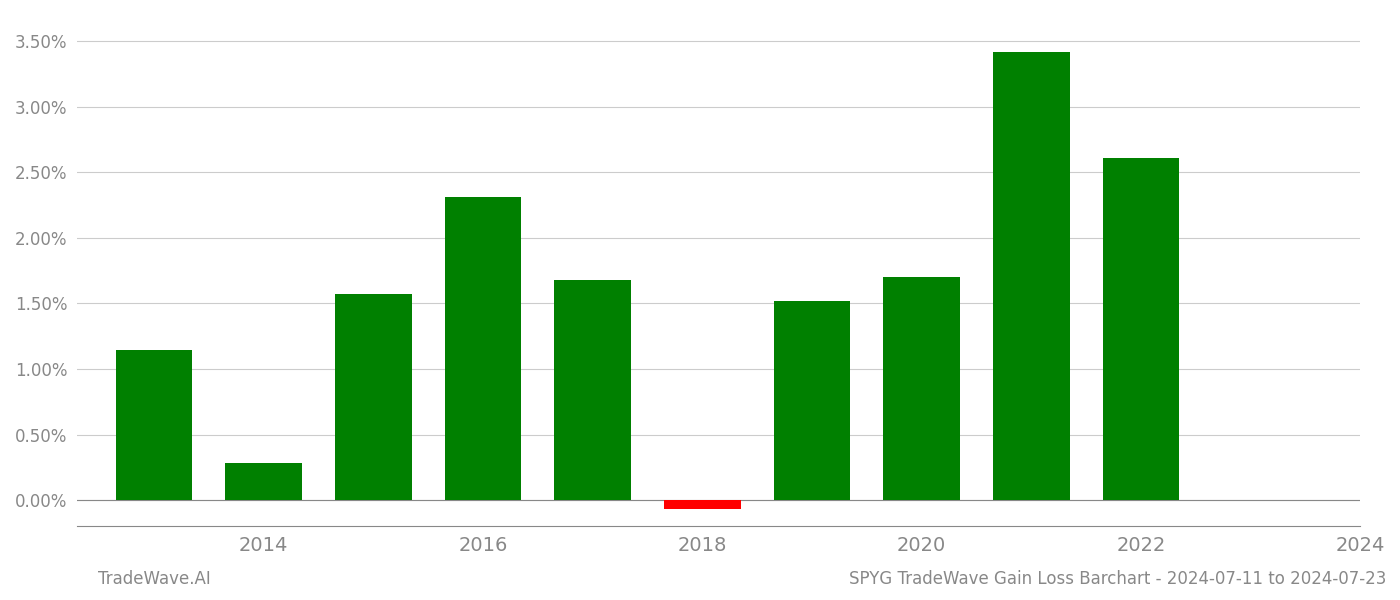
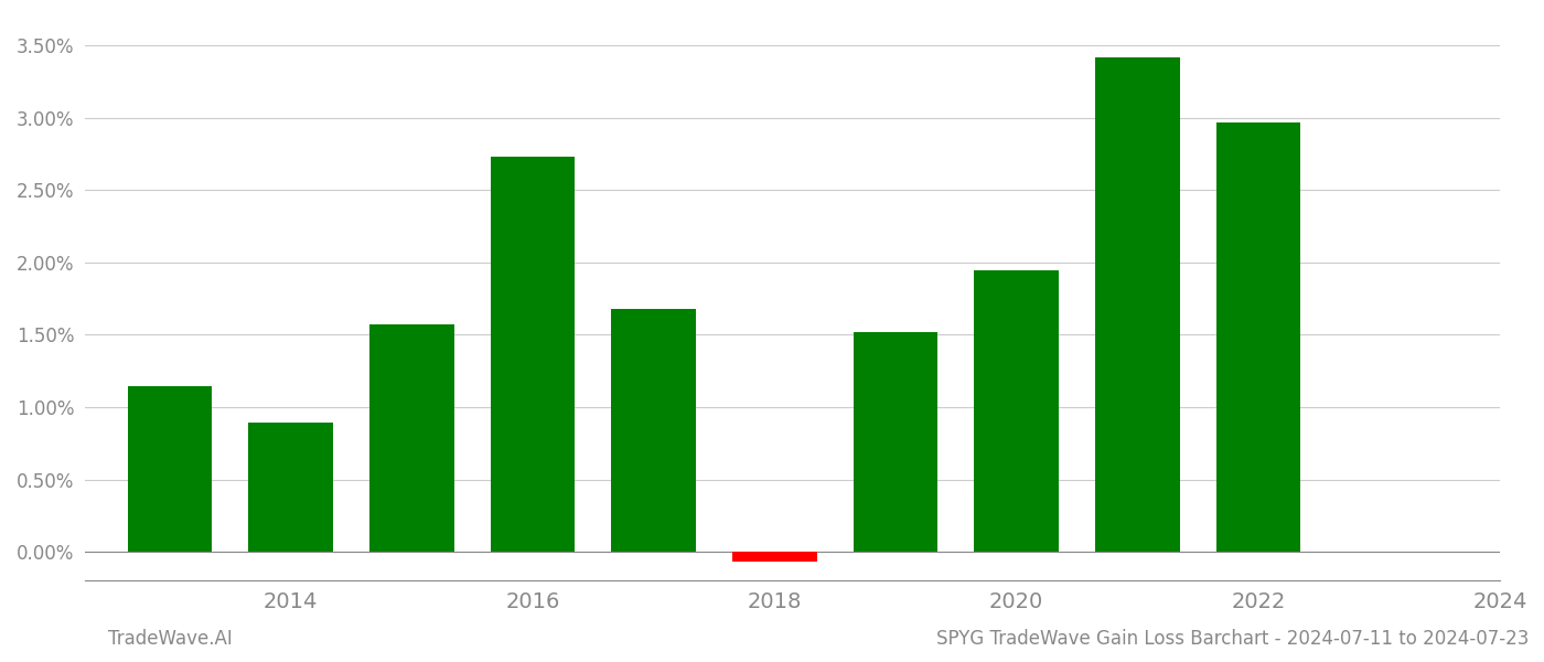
2014: 0.28% -> 0.89%
2016: 2.31% -> 2.73%
2020: 1.70% -> 1.94%
2022: 2.61% -> 2.96%
